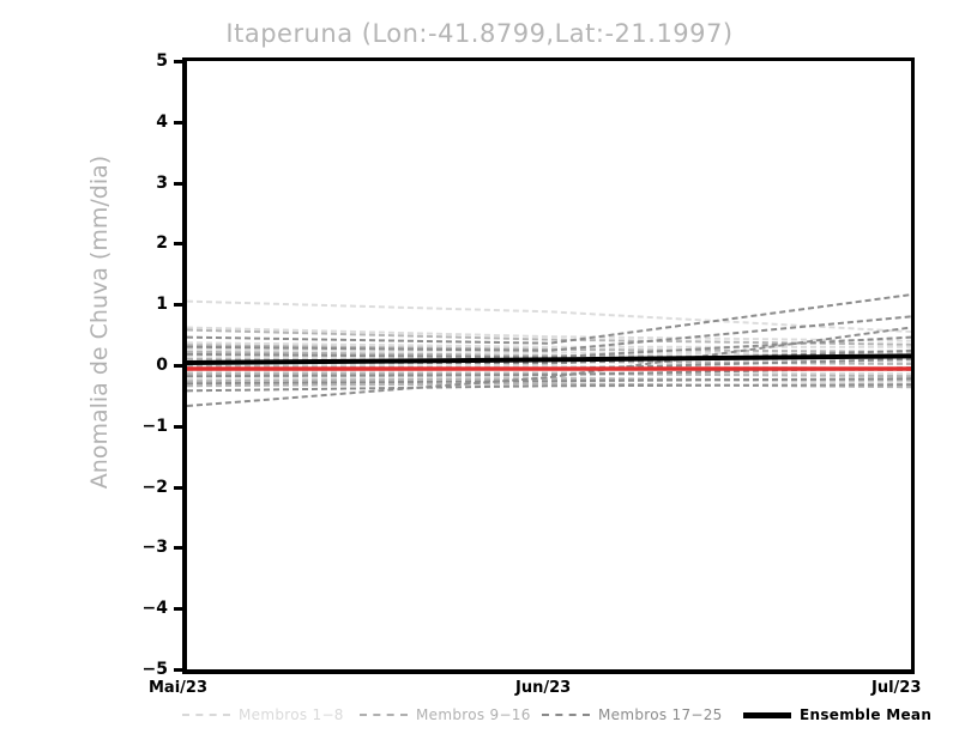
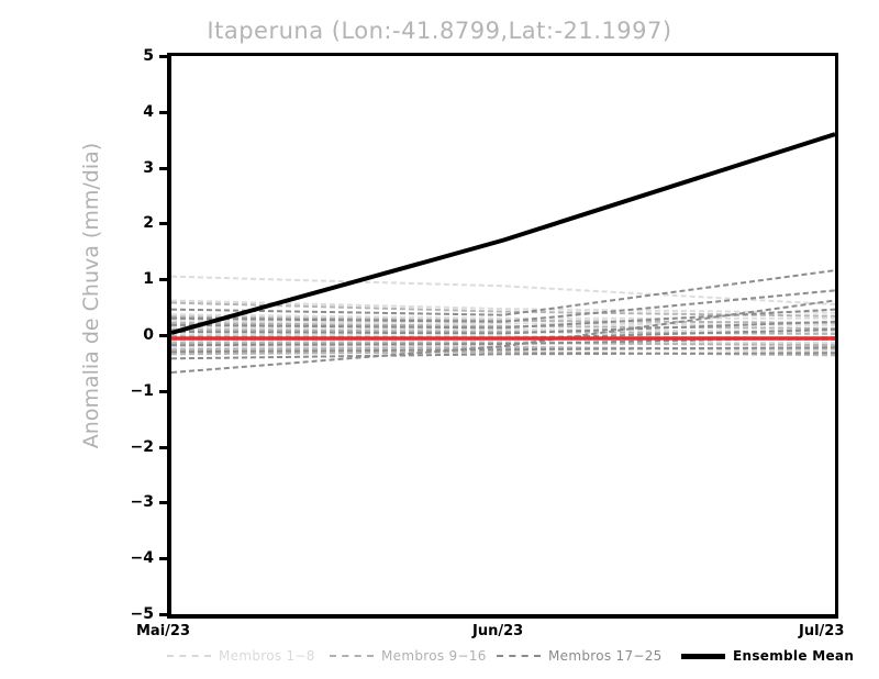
Ensemble Mean/Jun/23: 0.1 -> 1.7
Ensemble Mean/Jul/23: 0.1 -> 3.6
